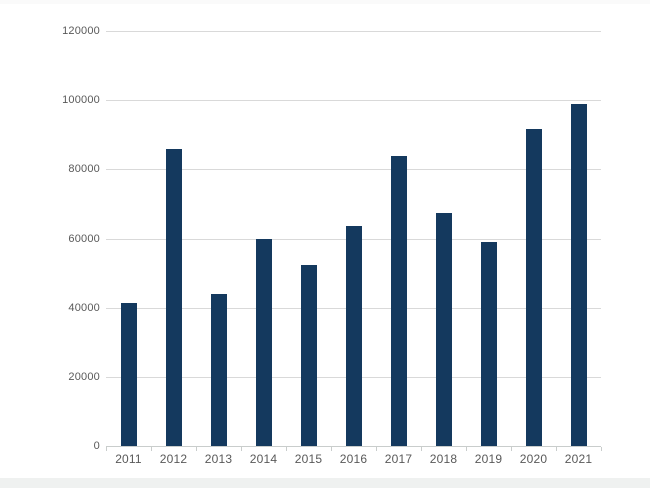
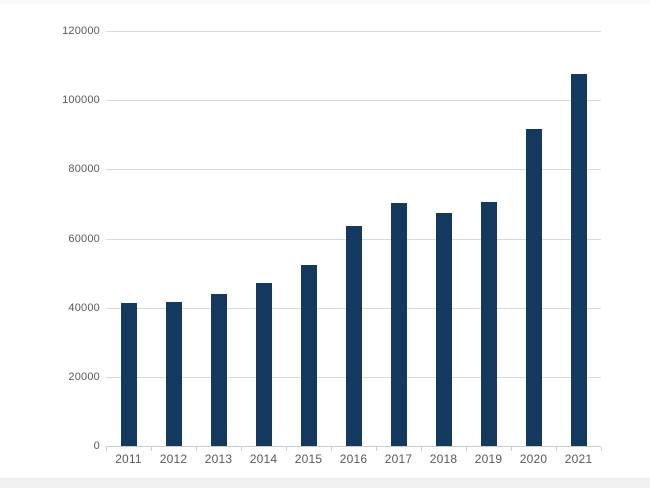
2012: 86000 -> 42000
2014: 60000 -> 47000
2017: 84000 -> 70000
2019: 59000 -> 71000
2021: 99000 -> 108000
